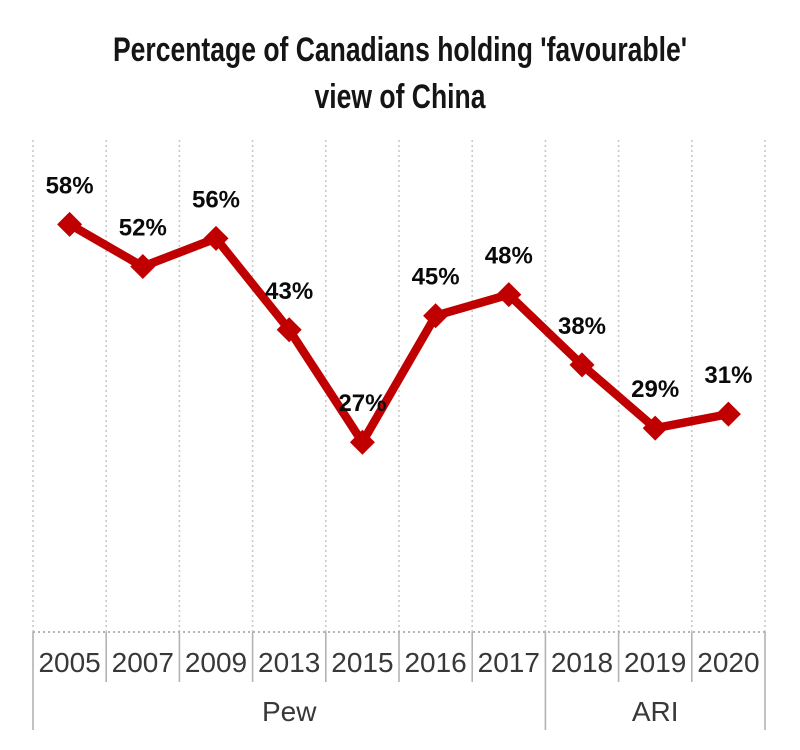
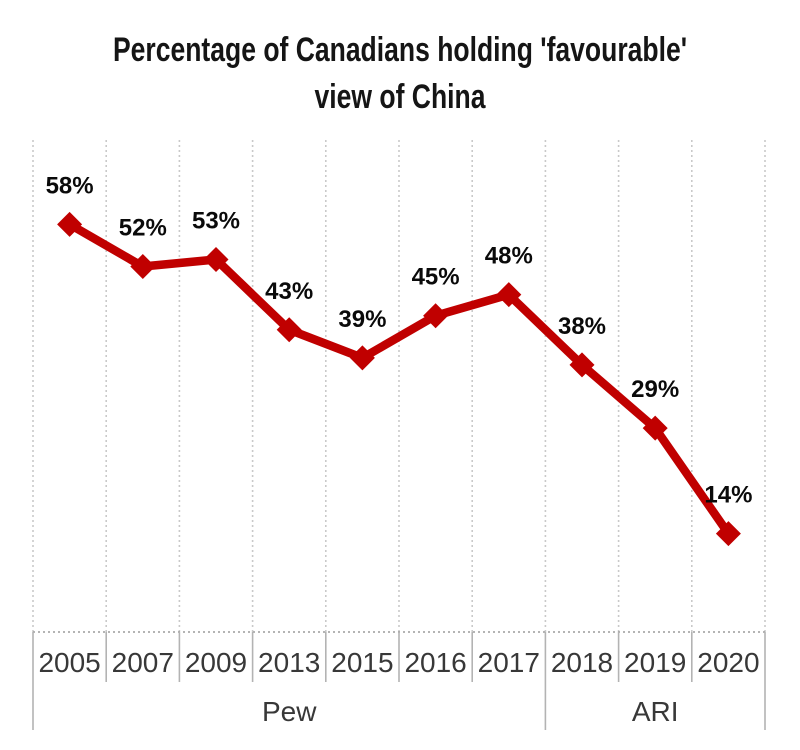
2009: 56% -> 53%
2015: 27% -> 39%
2020: 31% -> 14%
